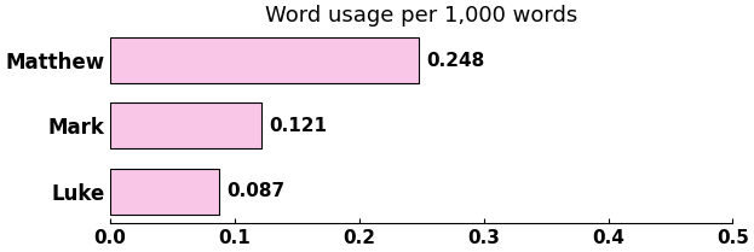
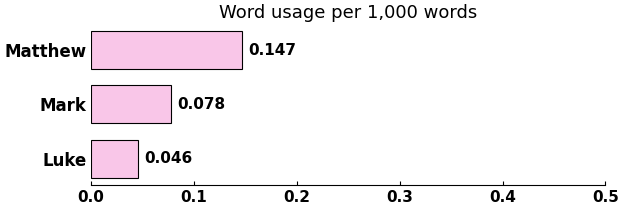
Matthew: 0.248 -> 0.147
Mark: 0.121 -> 0.078
Luke: 0.087 -> 0.046
